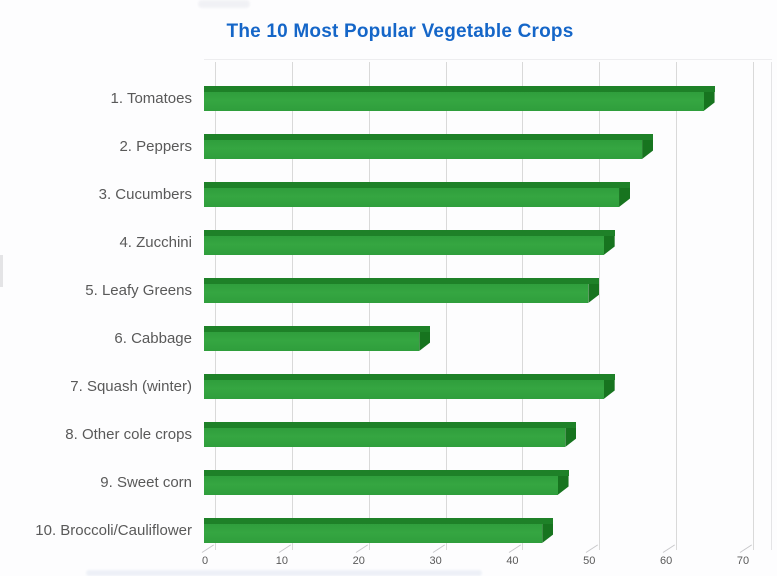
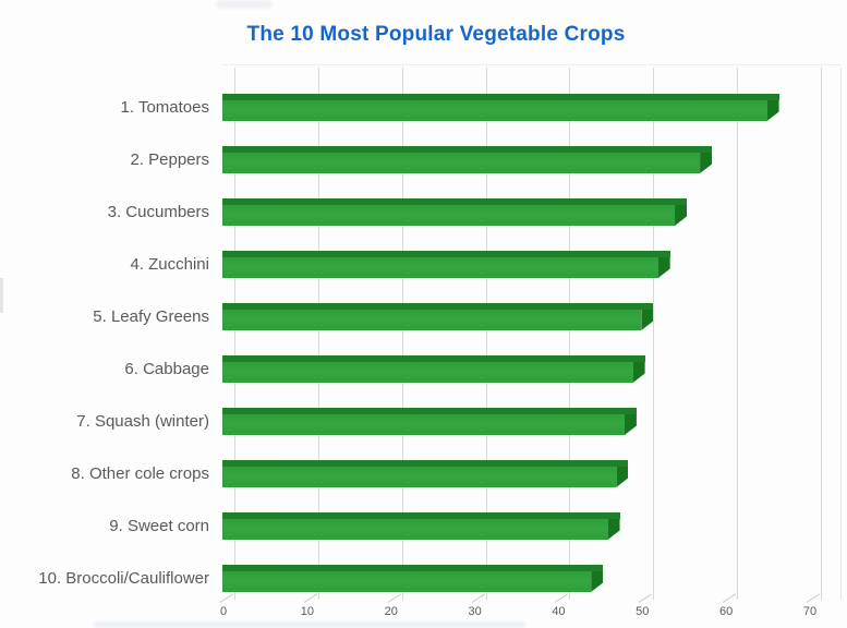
6. Cabbage: 28 -> 49
7. Squash (winter): 52 -> 48
